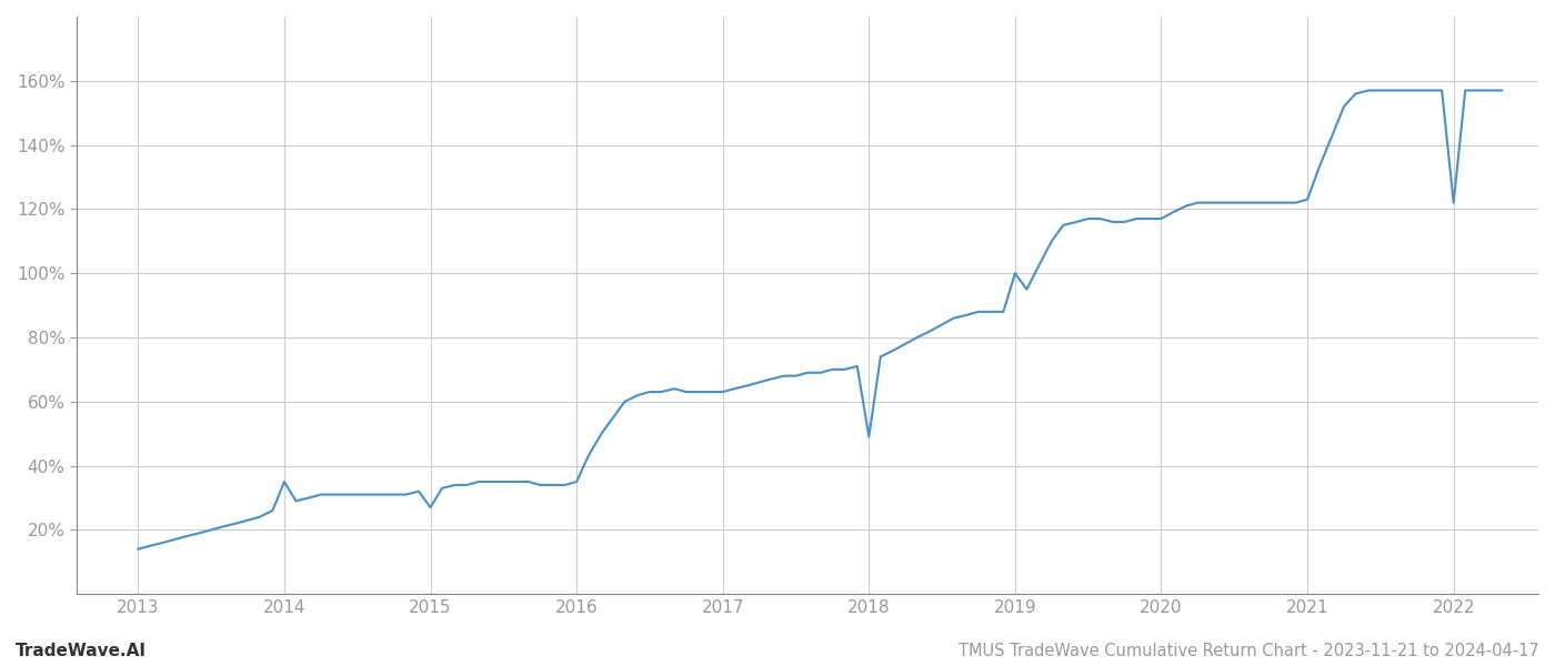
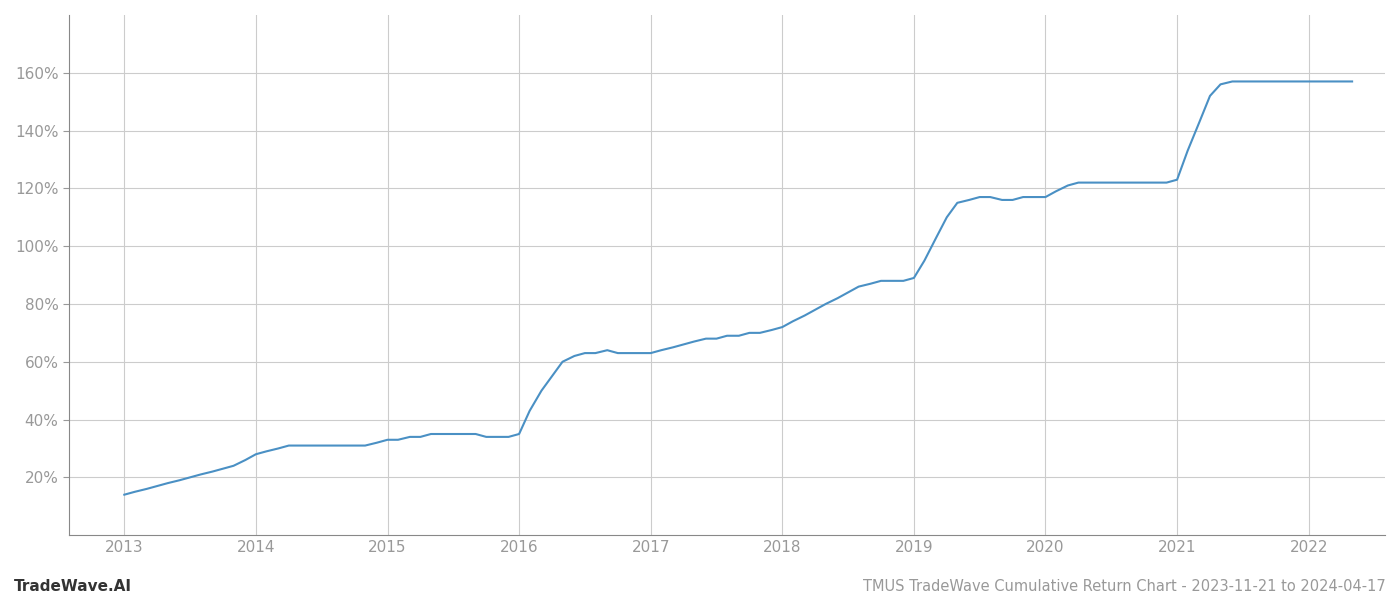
2014: 35% -> 28%
2015: 27% -> 33%
2018: 49% -> 72%
2019: 100% -> 89%
2022: 122% -> 157%
